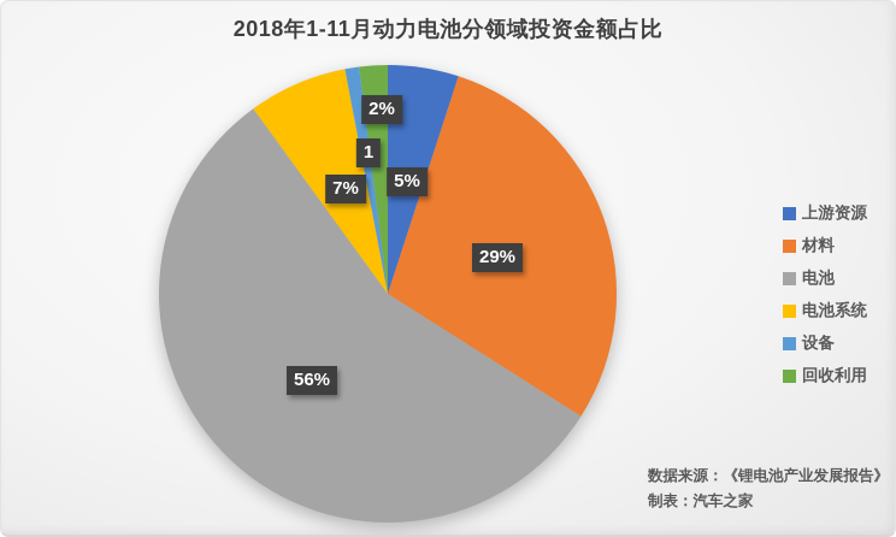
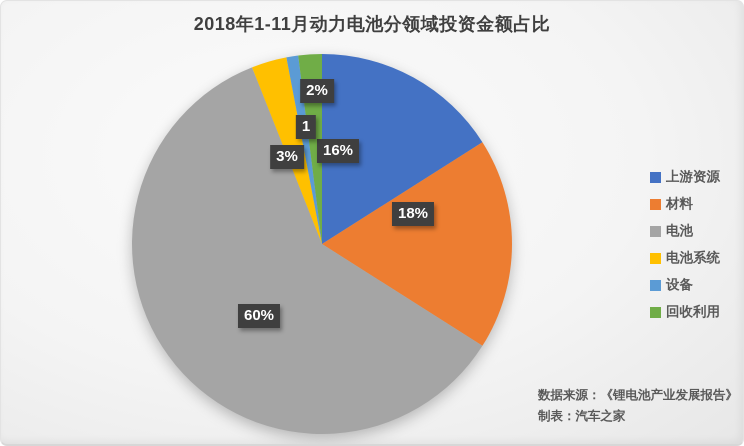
上游资源: 5% -> 16%
材料: 29% -> 18%
电池: 56% -> 60%
电池系统: 7% -> 3%
